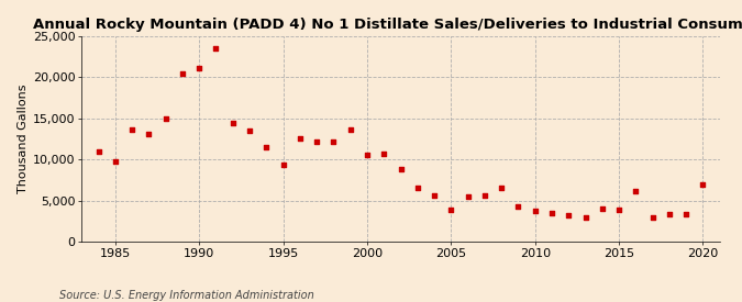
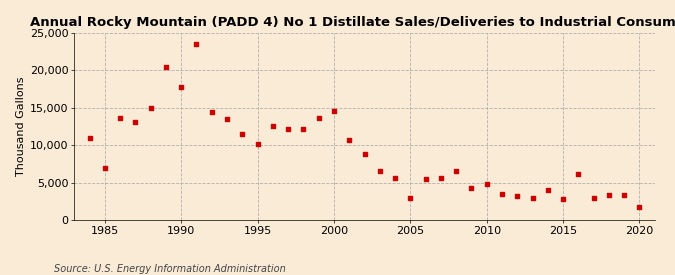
1985: 9,800 -> 7,000
1990: 21,100 -> 17,800
1995: 9,300 -> 10,200
2000: 10,500 -> 14,600
2005: 3,900 -> 3,000
2010: 3,700 -> 4,800
2015: 3,900 -> 2,800
2020: 7,000 -> 1,800
